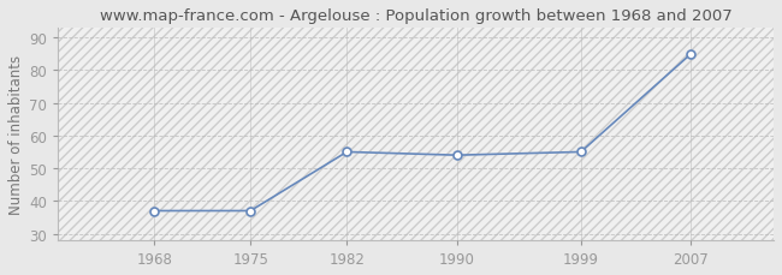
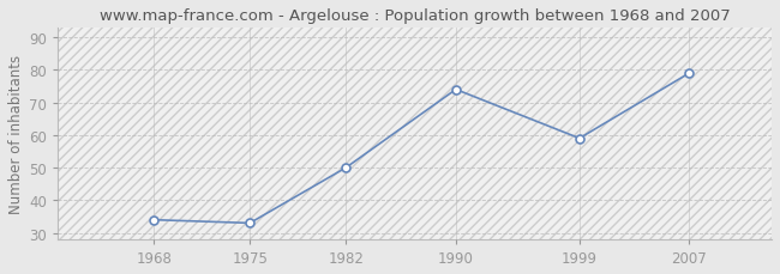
1968: 37 -> 34
1975: 37 -> 33
1982: 55 -> 50
1990: 54 -> 74
1999: 55 -> 59
2007: 85 -> 79
